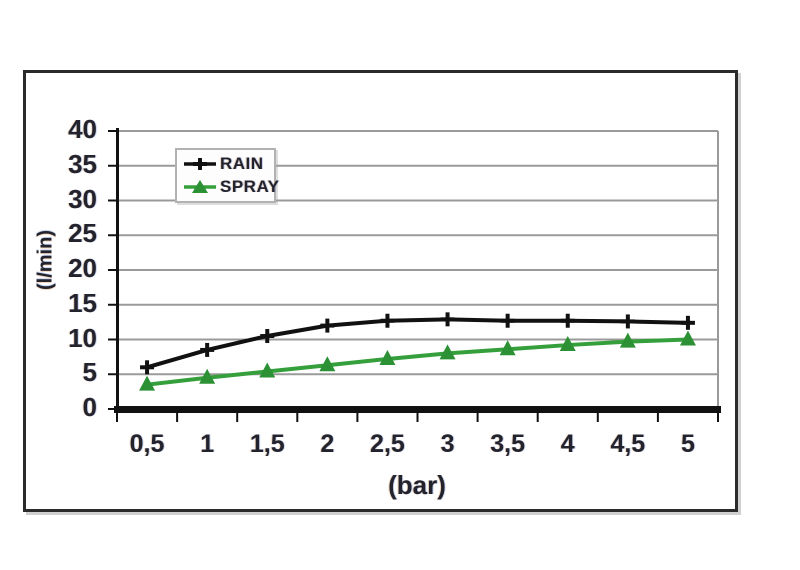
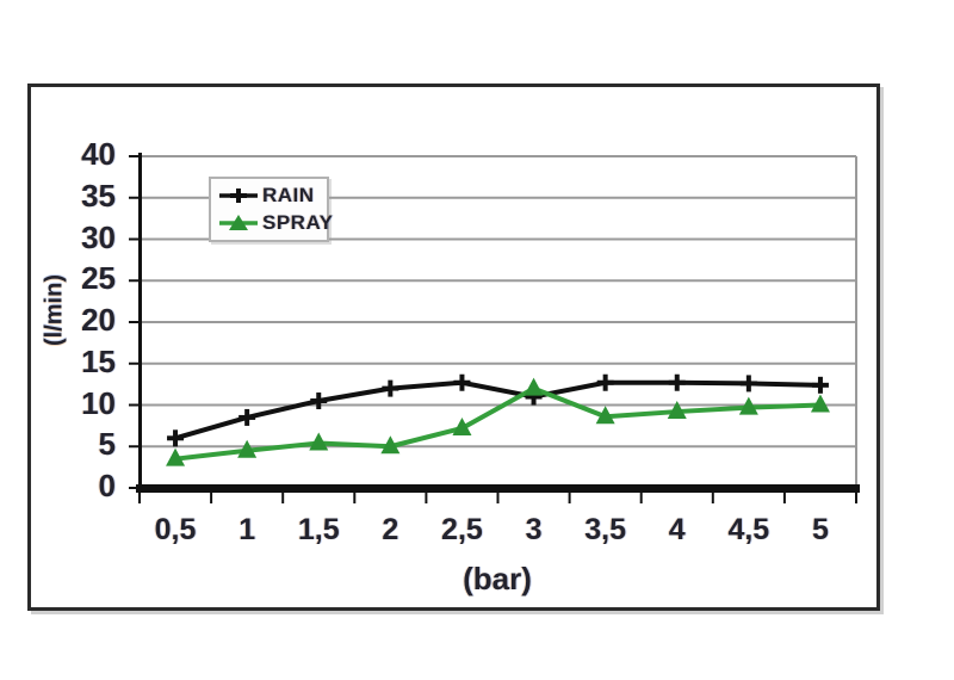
SPRAY/2: 6 -> 5
RAIN/3: 13 -> 11
SPRAY/3: 8 -> 12
